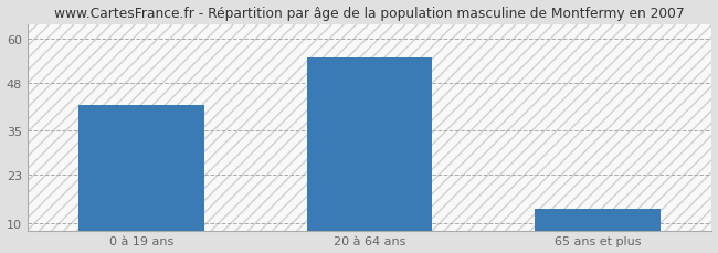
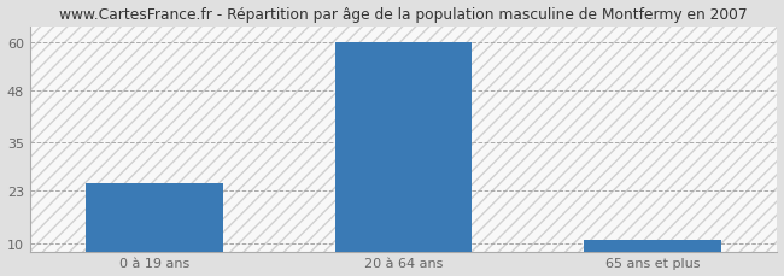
0 à 19 ans: 42 -> 25
20 à 64 ans: 55 -> 60
65 ans et plus: 14 -> 11
